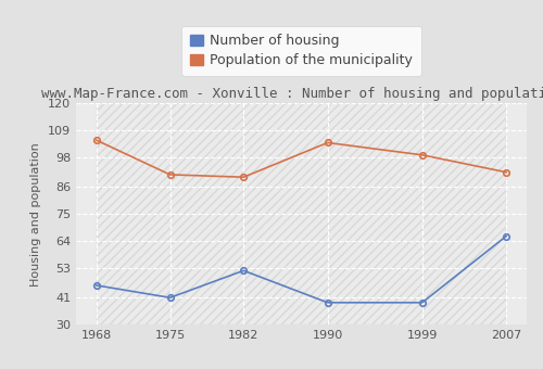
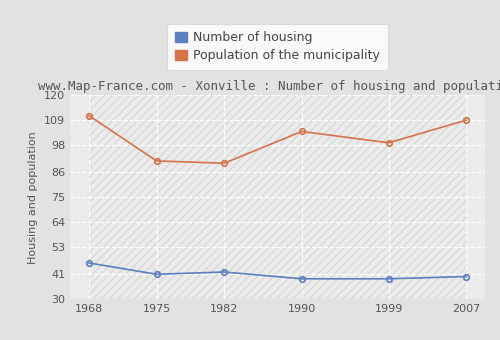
Population of the municipality/1968: 105 -> 111
Number of housing/1982: 52 -> 42
Number of housing/2007: 66 -> 40
Population of the municipality/2007: 92 -> 109
